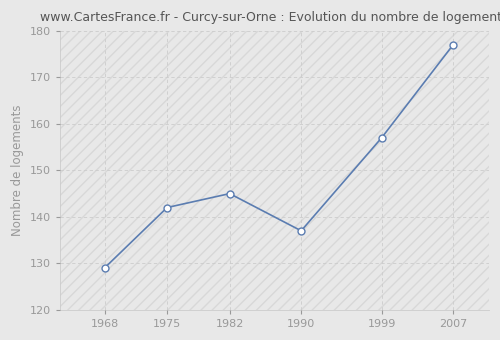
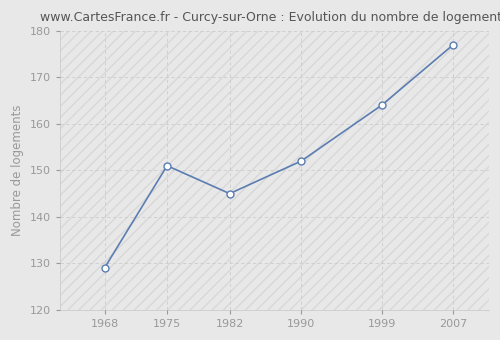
1975: 142 -> 151
1990: 137 -> 152
1999: 157 -> 164
